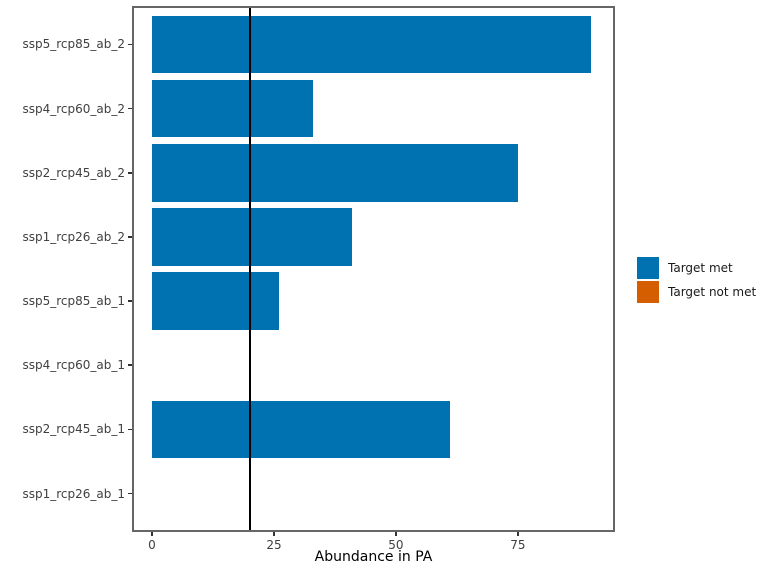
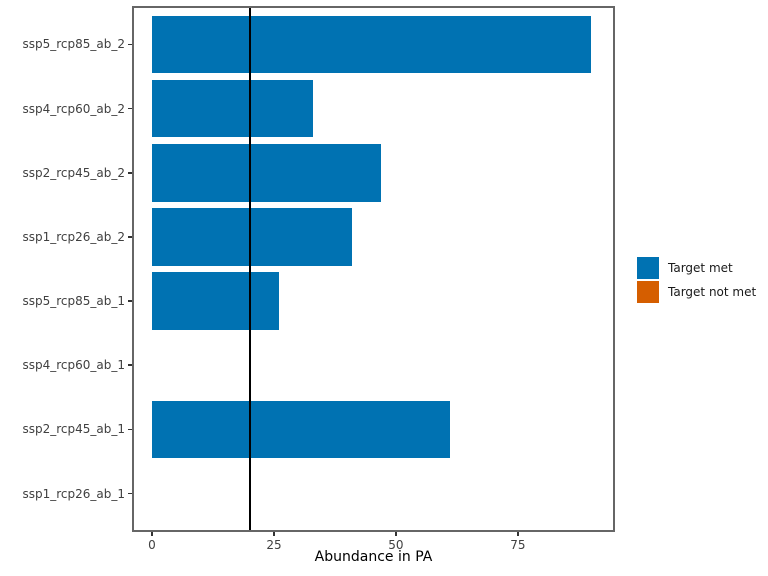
ssp2_rcp45_ab_2: 75 -> 47
